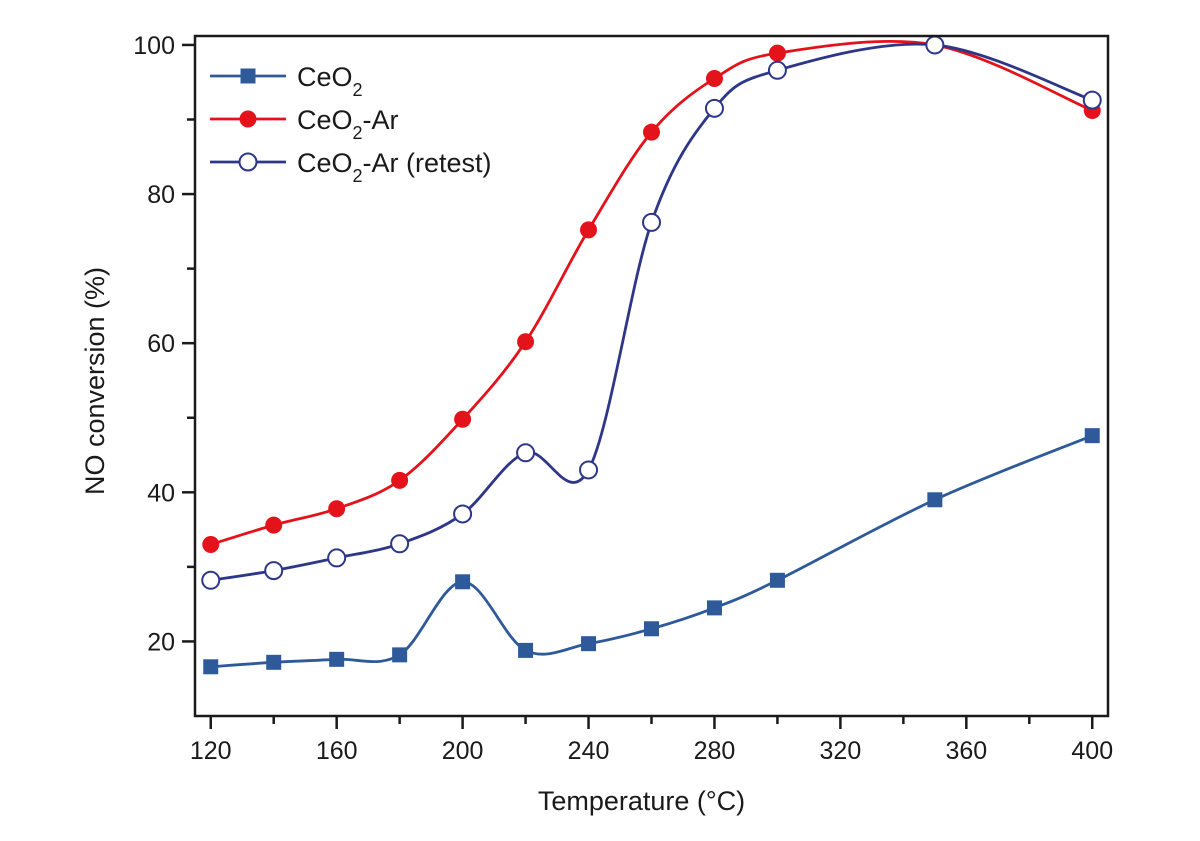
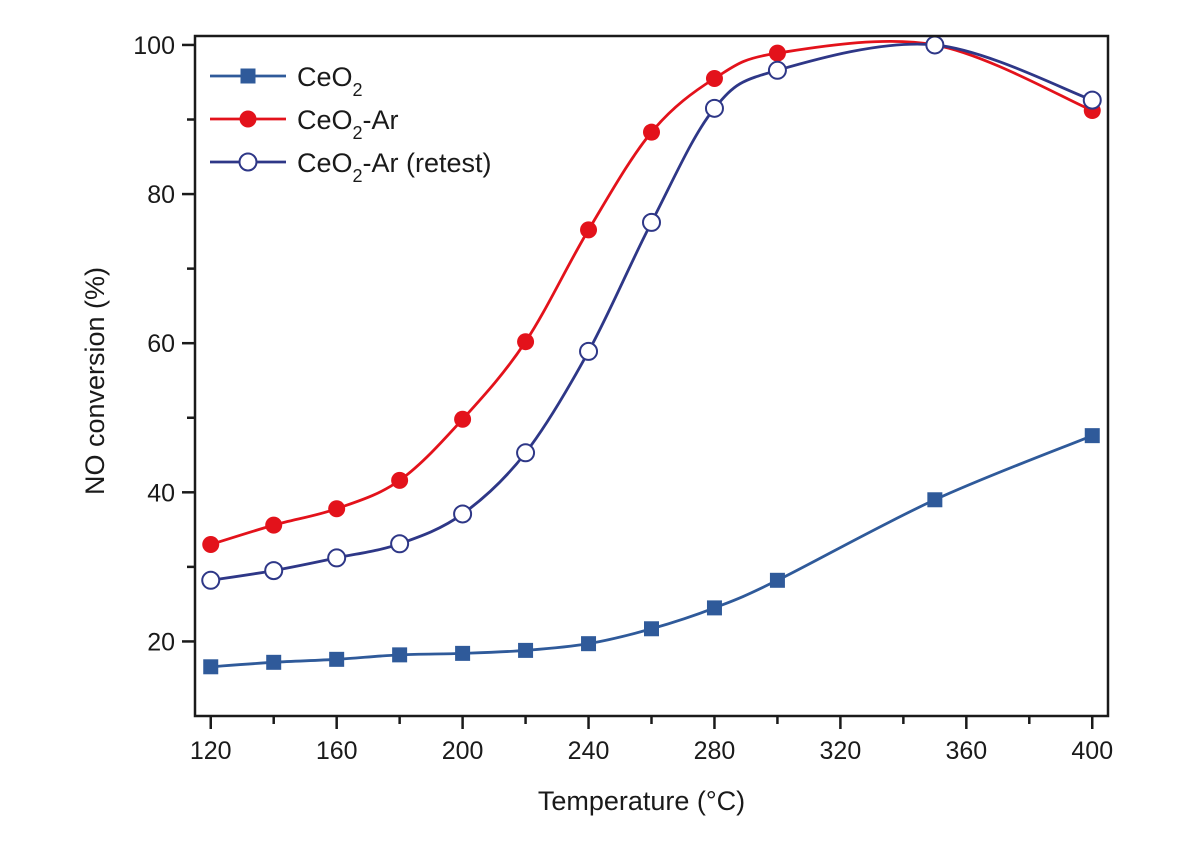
CeO2/200: 28 -> 18
CeO2-Ar (retest)/240: 43 -> 59
